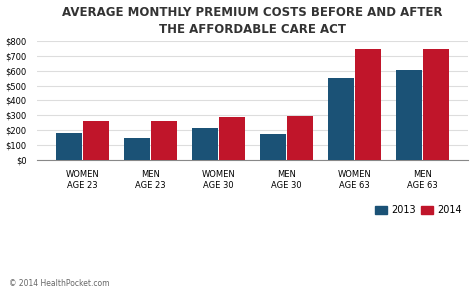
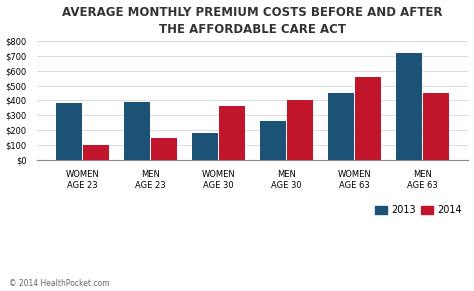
2013/WOMEN AGE 23: $180 -> $380
2014/WOMEN AGE 23: $260 -> $100
2013/MEN AGE 23: $150 -> $390
2014/MEN AGE 23: $260 -> $150
2013/WOMEN AGE 30: $220 -> $180
2014/WOMEN AGE 30: $290 -> $360
2013/MEN AGE 30: $170 -> $260
2014/MEN AGE 30: $300 -> $400
2013/WOMEN AGE 63: $550 -> $450
2014/WOMEN AGE 63: $750 -> $560
2013/MEN AGE 63: $600 -> $720
2014/MEN AGE 63: $750 -> $450
